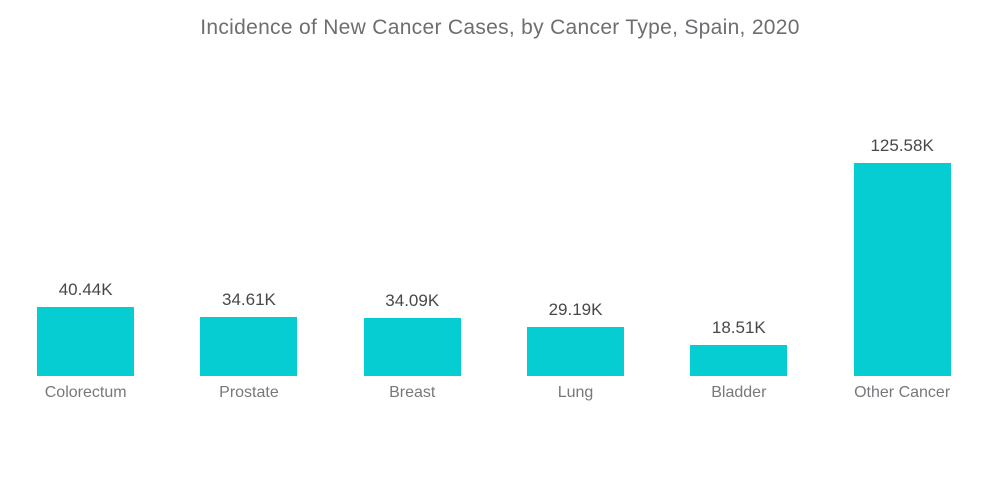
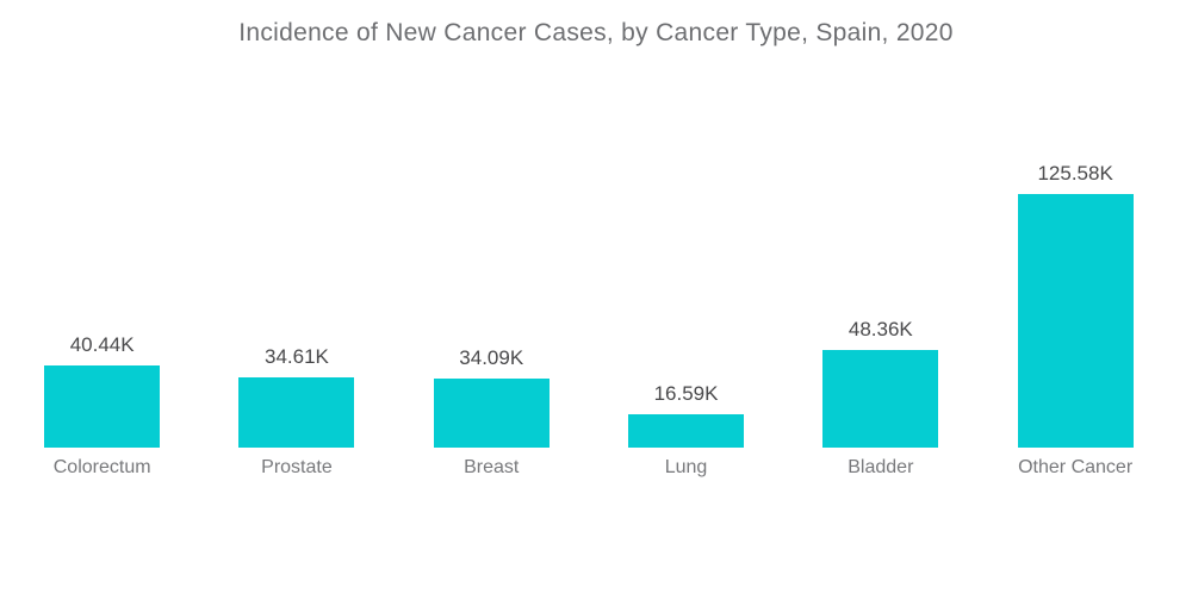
Lung: 29.19K -> 16.59K
Bladder: 18.51K -> 48.36K
